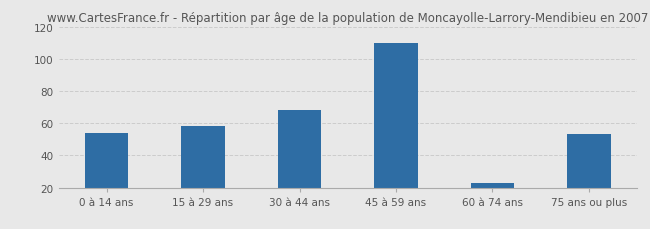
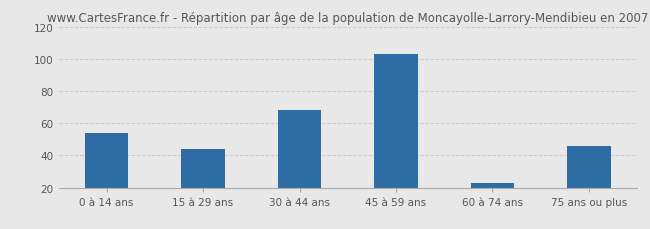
15 à 29 ans: 58 -> 44
45 à 59 ans: 110 -> 103
75 ans ou plus: 53 -> 46
